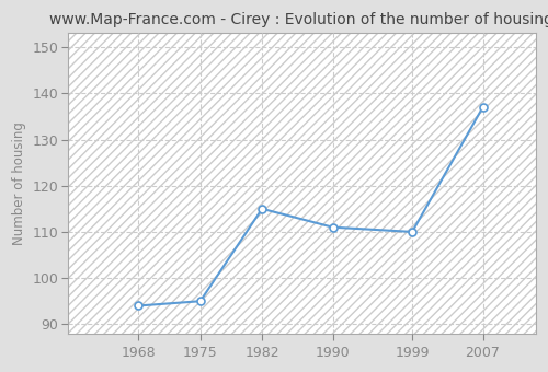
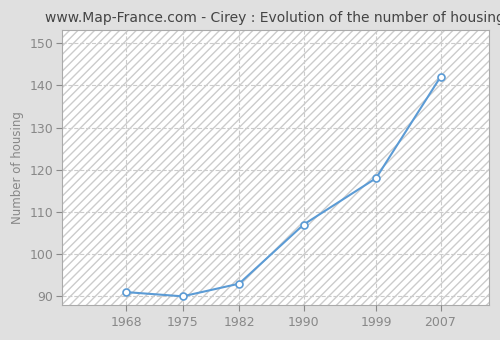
1968: 94 -> 91
1975: 95 -> 90
1982: 115 -> 93
1990: 111 -> 107
1999: 110 -> 118
2007: 137 -> 142
